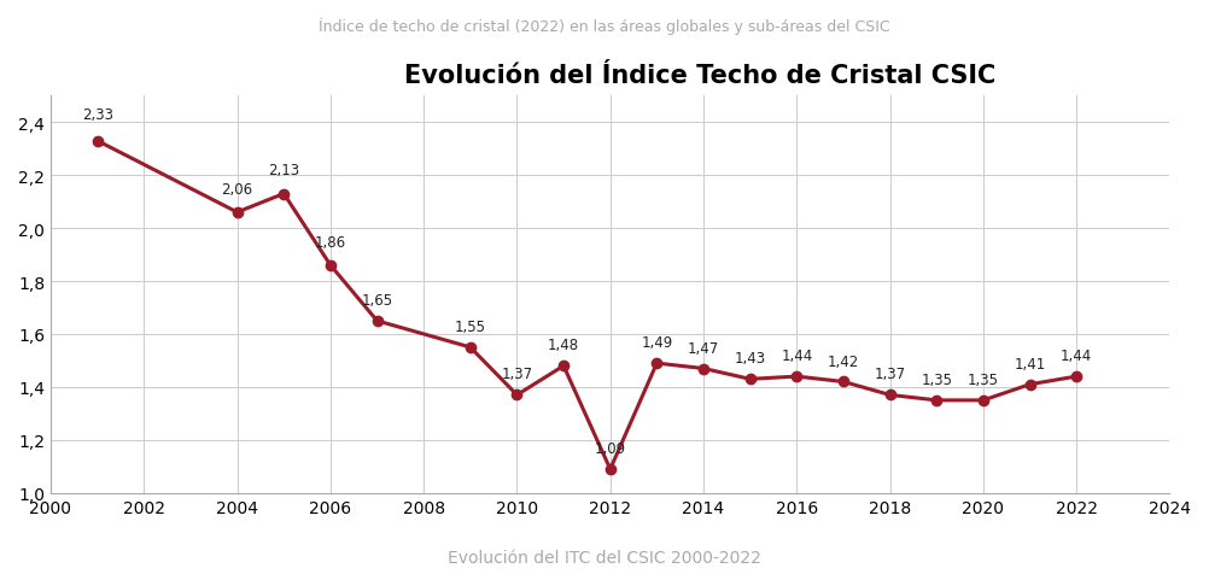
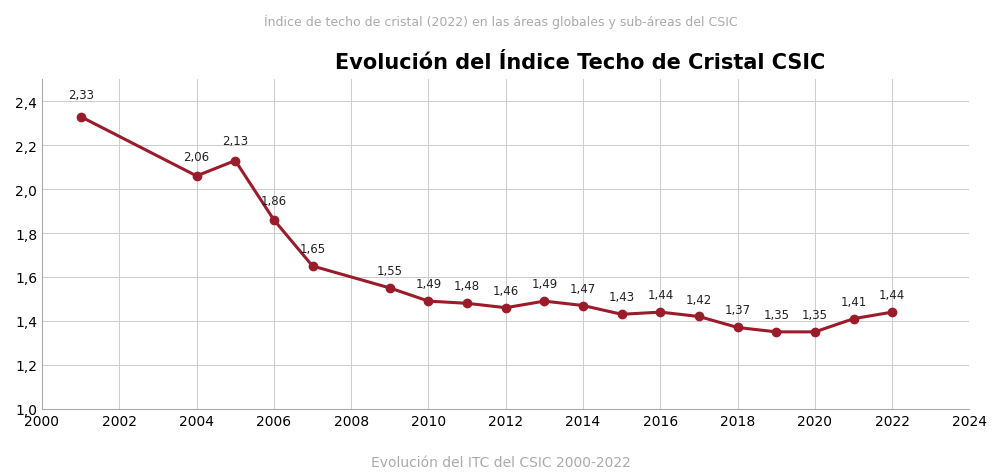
2010: 1,37 -> 1,49
2012: 1,09 -> 1,46
